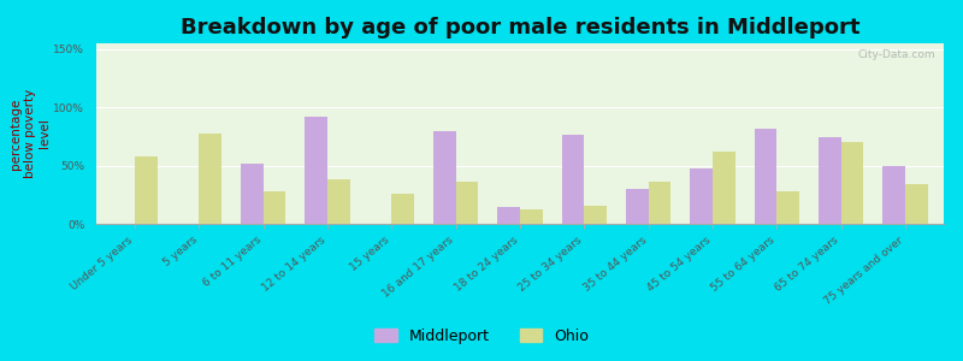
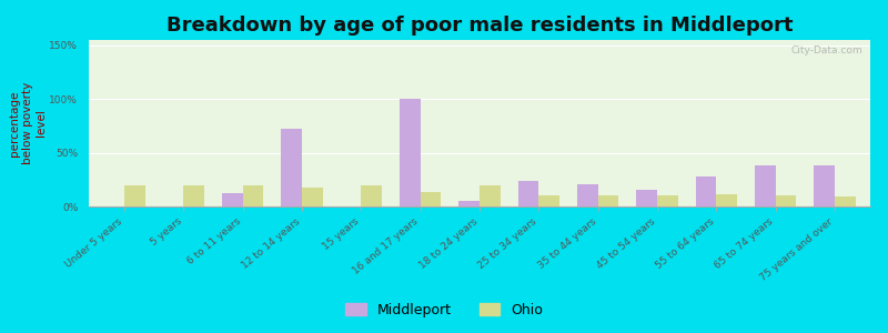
Ohio/Under 5 years: 58% -> 20%
Ohio/5 years: 78% -> 20%
Middleport/6 to 11 years: 52% -> 12%
Ohio/6 to 11 years: 28% -> 20%
Middleport/12 to 14 years: 92% -> 72%
Ohio/12 to 14 years: 38% -> 18%
Ohio/15 years: 26% -> 20%
Middleport/16 and 17 years: 80% -> 100%
Ohio/16 and 17 years: 36% -> 13%
Middleport/18 to 24 years: 14% -> 5%
Ohio/18 to 24 years: 12% -> 20%
Middleport/25 to 34 years: 76% -> 24%
Ohio/25 to 34 years: 16% -> 10%
Middleport/35 to 44 years: 30% -> 21%
Ohio/35 to 44 years: 36% -> 10%
Middleport/45 to 54 years: 48% -> 16%
Ohio/45 to 54 years: 62% -> 10%
Middleport/55 to 64 years: 82% -> 28%
Ohio/55 to 64 years: 28% -> 11%
Middleport/65 to 74 years: 74% -> 38%
Ohio/65 to 74 years: 70% -> 10%
Middleport/75 years and over: 50% -> 38%
Ohio/75 years and over: 34% -> 9%
